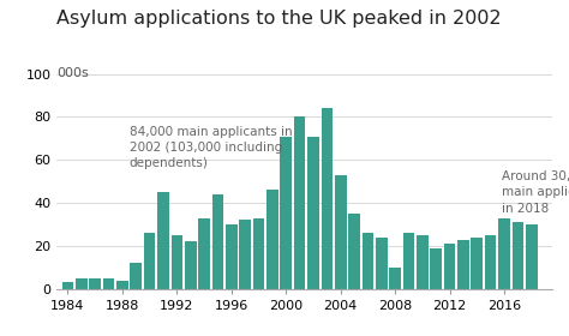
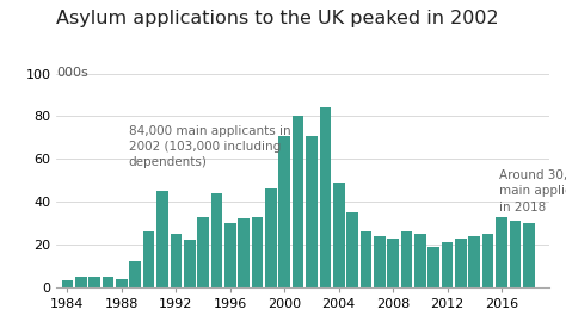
2004: 53 -> 49
2008: 10 -> 23
